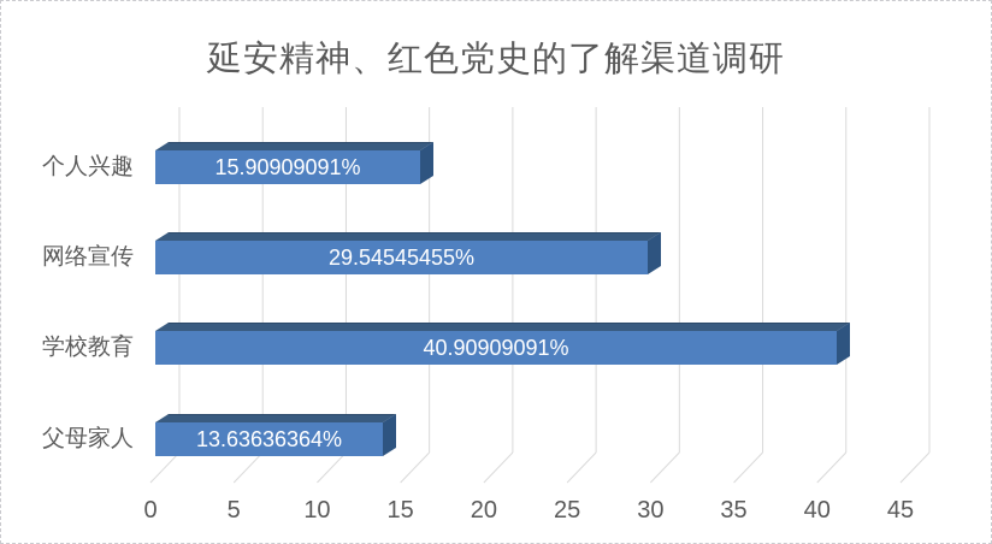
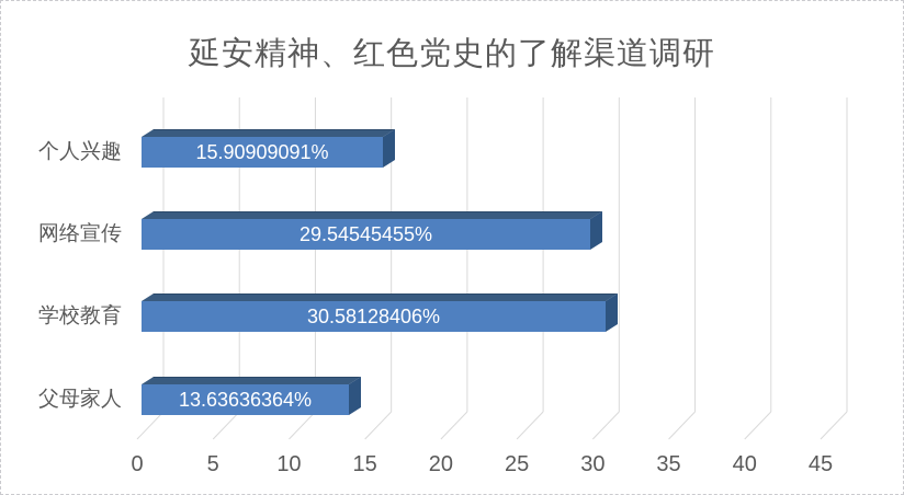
学校教育: 40.90909091% -> 30.58128406%
